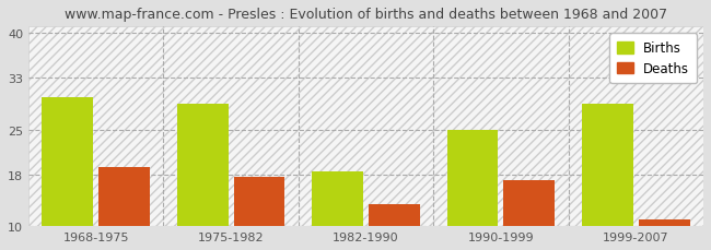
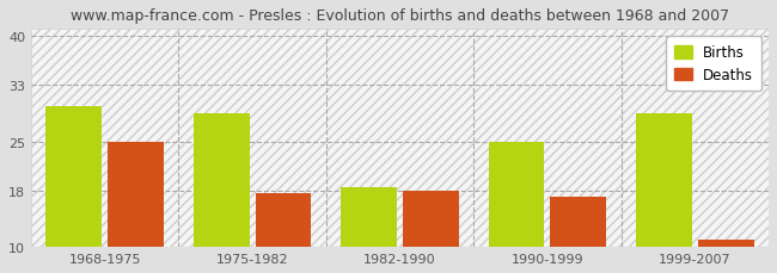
Deaths/1968-1975: 19.2 -> 25.0
Deaths/1982-1990: 13.5 -> 18.0
